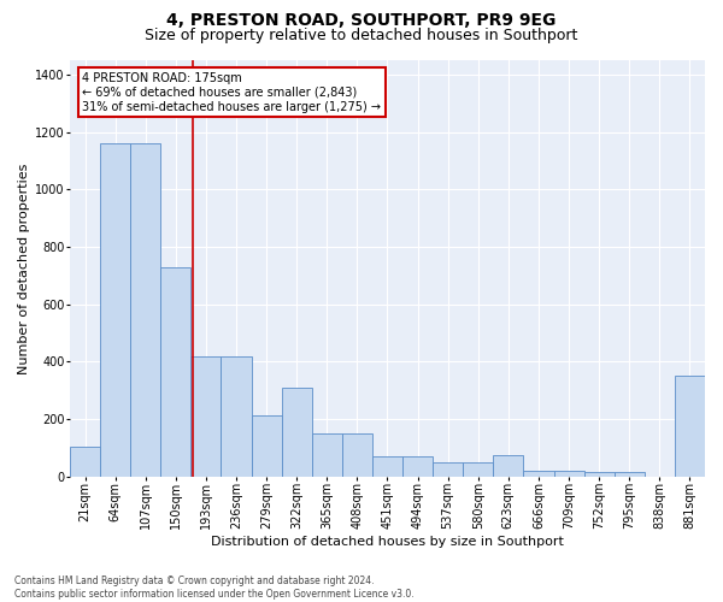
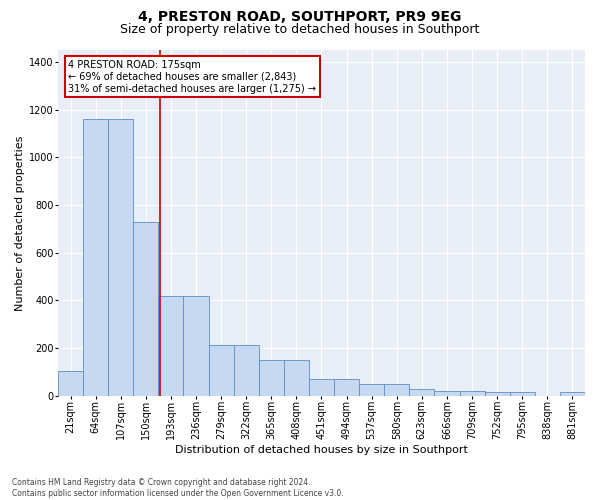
322sqm: 310 -> 215
623sqm: 75 -> 30
881sqm: 350 -> 15
